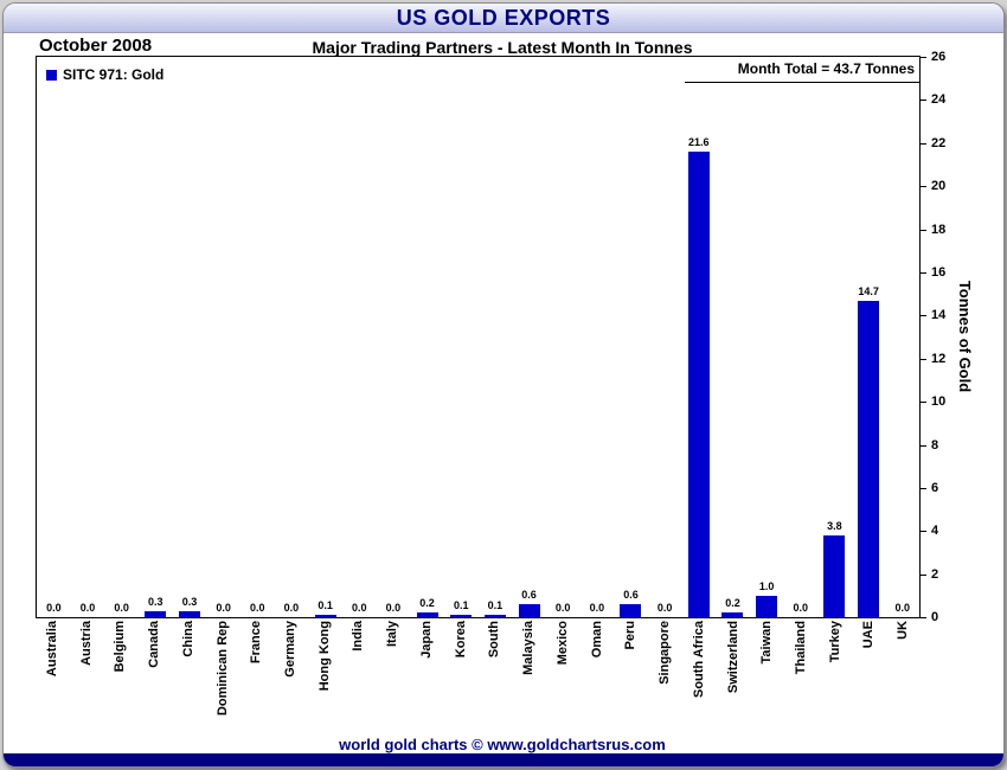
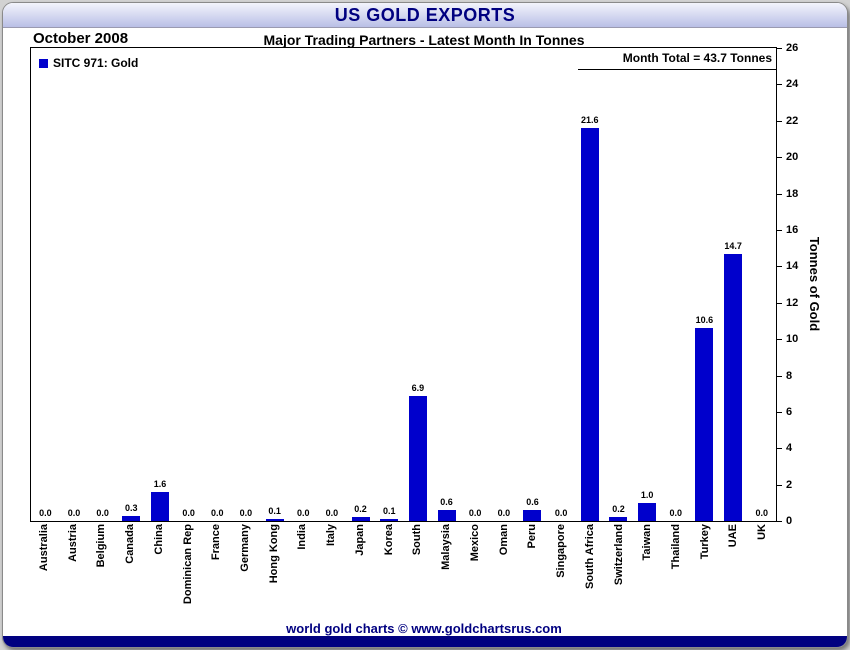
China: 0.3 -> 1.6
South: 0.1 -> 6.9
Turkey: 3.8 -> 10.6
